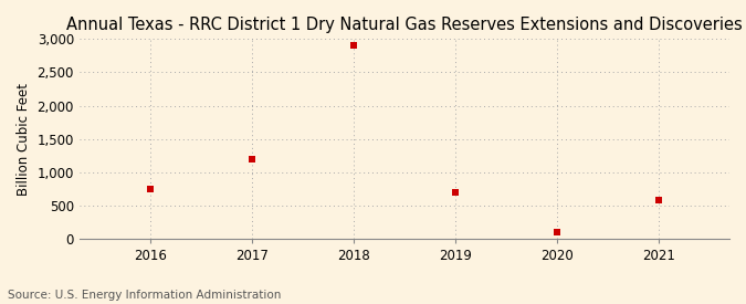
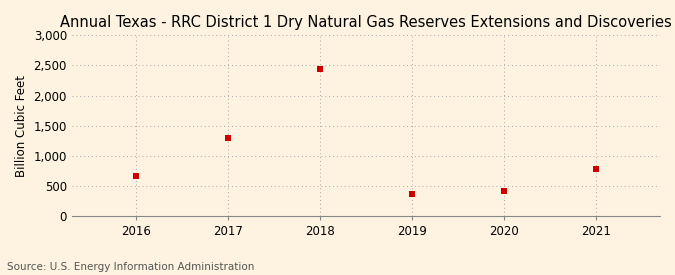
2016: 750 -> 660
2017: 1,200 -> 1,300
2018: 2,900 -> 2,440
2019: 700 -> 360
2020: 100 -> 420
2021: 580 -> 780
